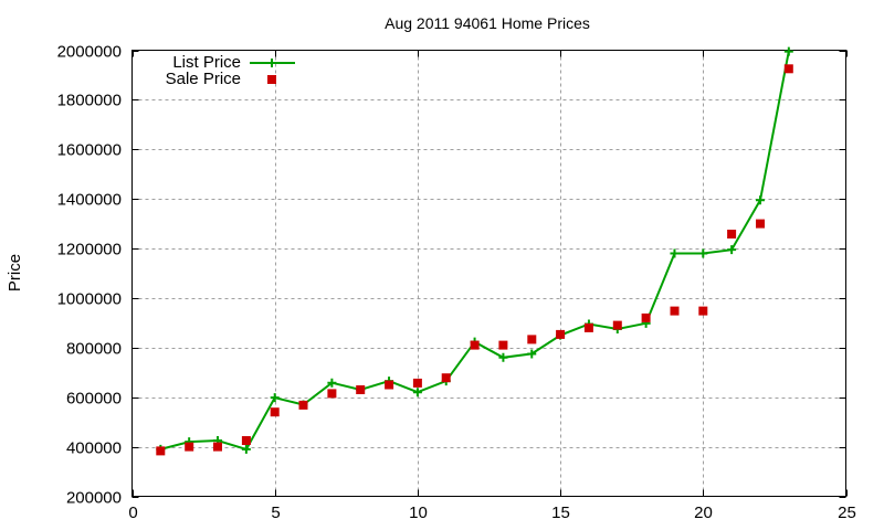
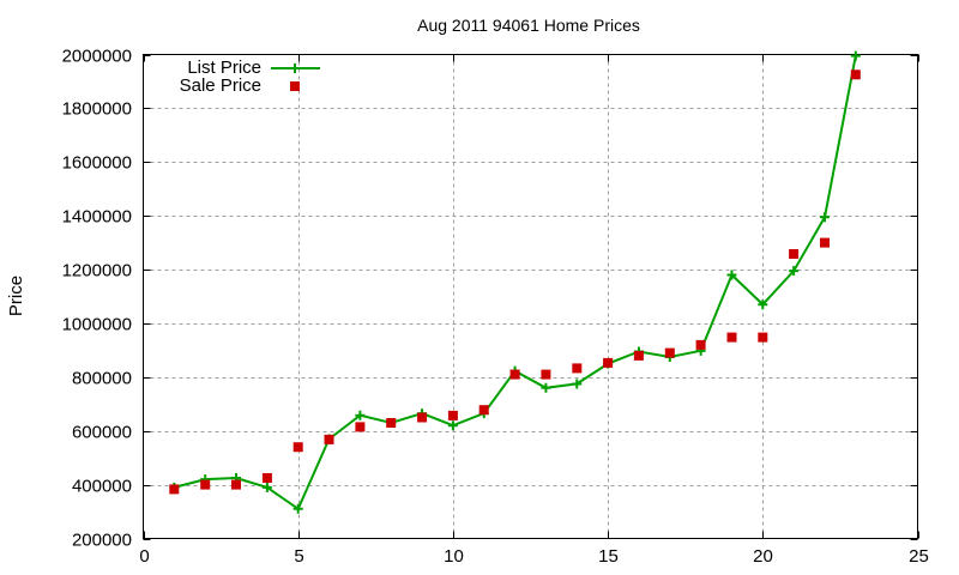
List Price/5: 600000 -> 310000
List Price/20: 1180000 -> 1070000
